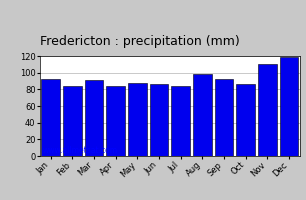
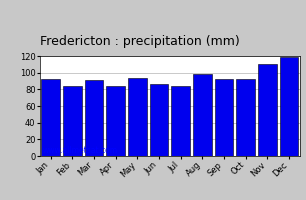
May: 88 -> 94
Oct: 86 -> 93
